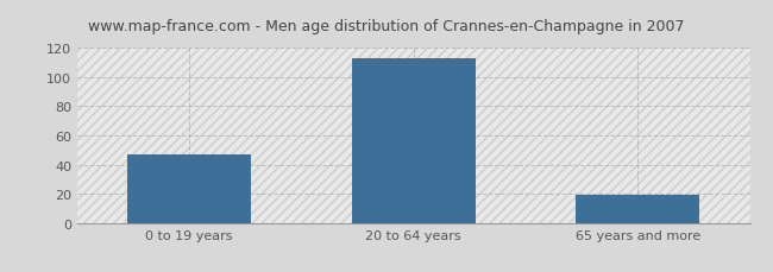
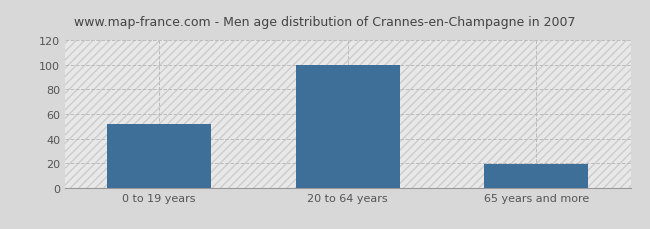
0 to 19 years: 47 -> 52
20 to 64 years: 113 -> 100
